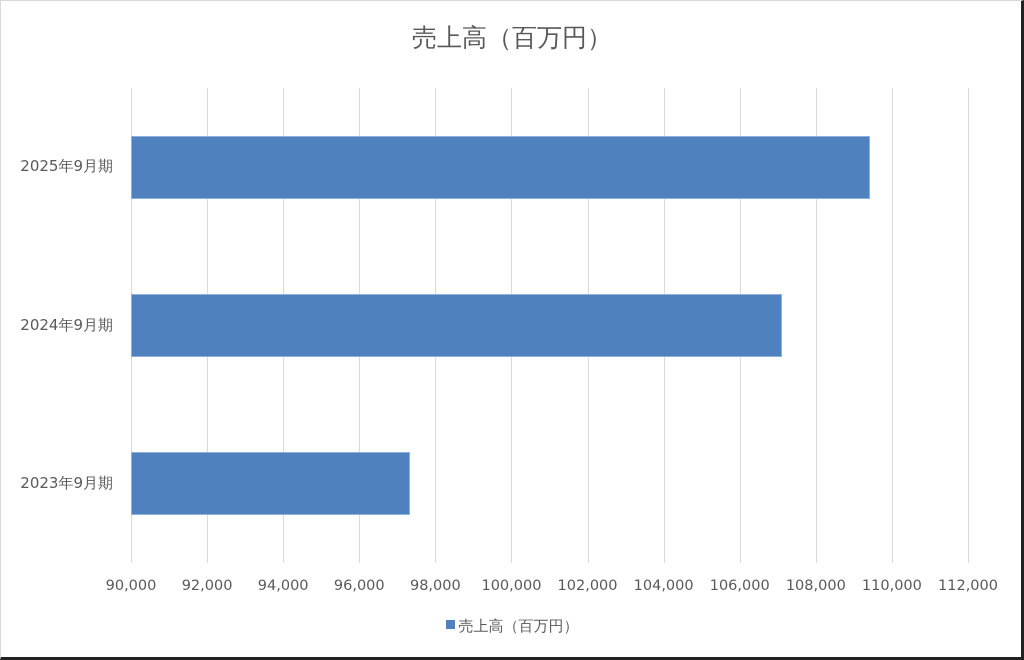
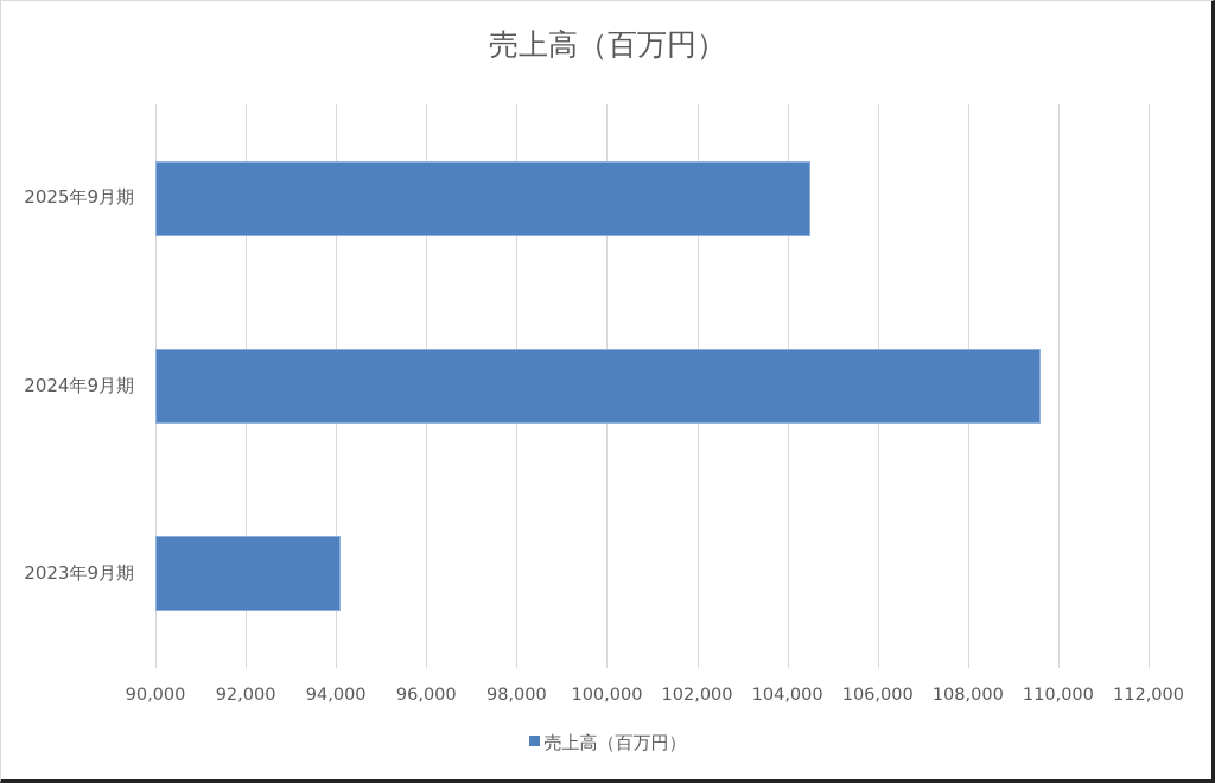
2023年9月期: 97300 -> 94100
2024年9月期: 107100 -> 109600
2025年9月期: 109400 -> 104500
